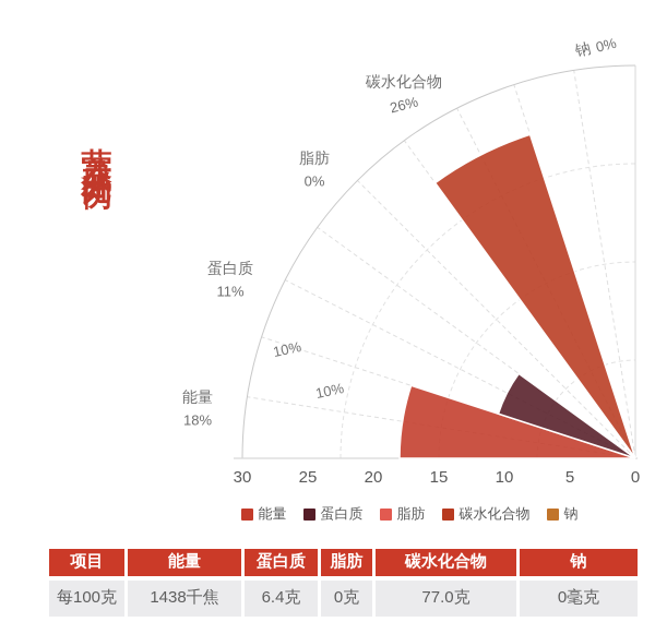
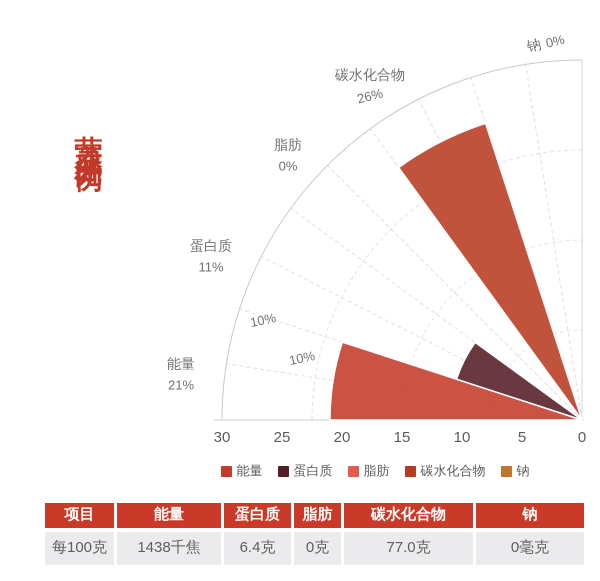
能量: 18% -> 21%
